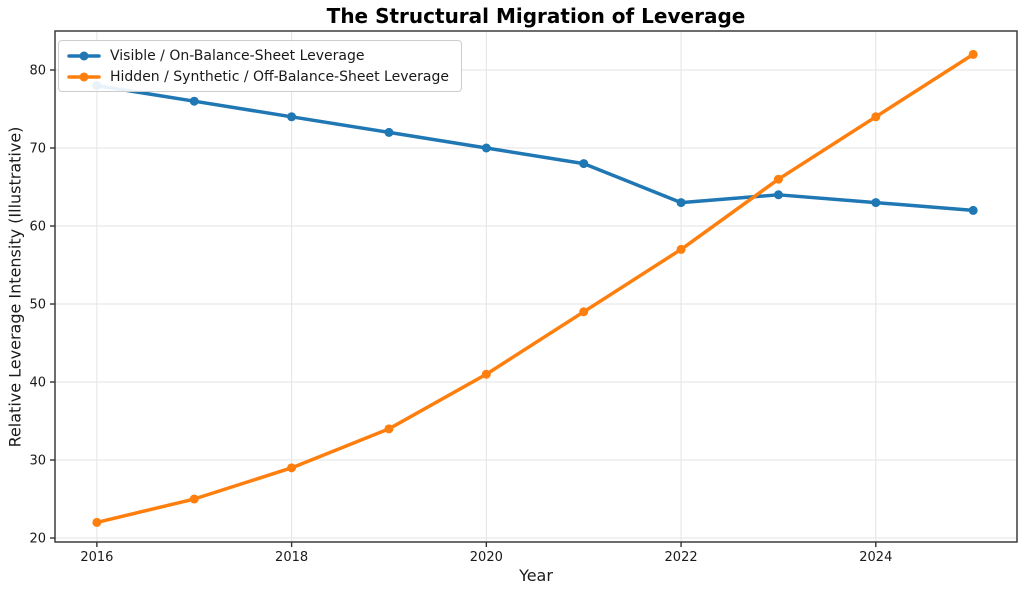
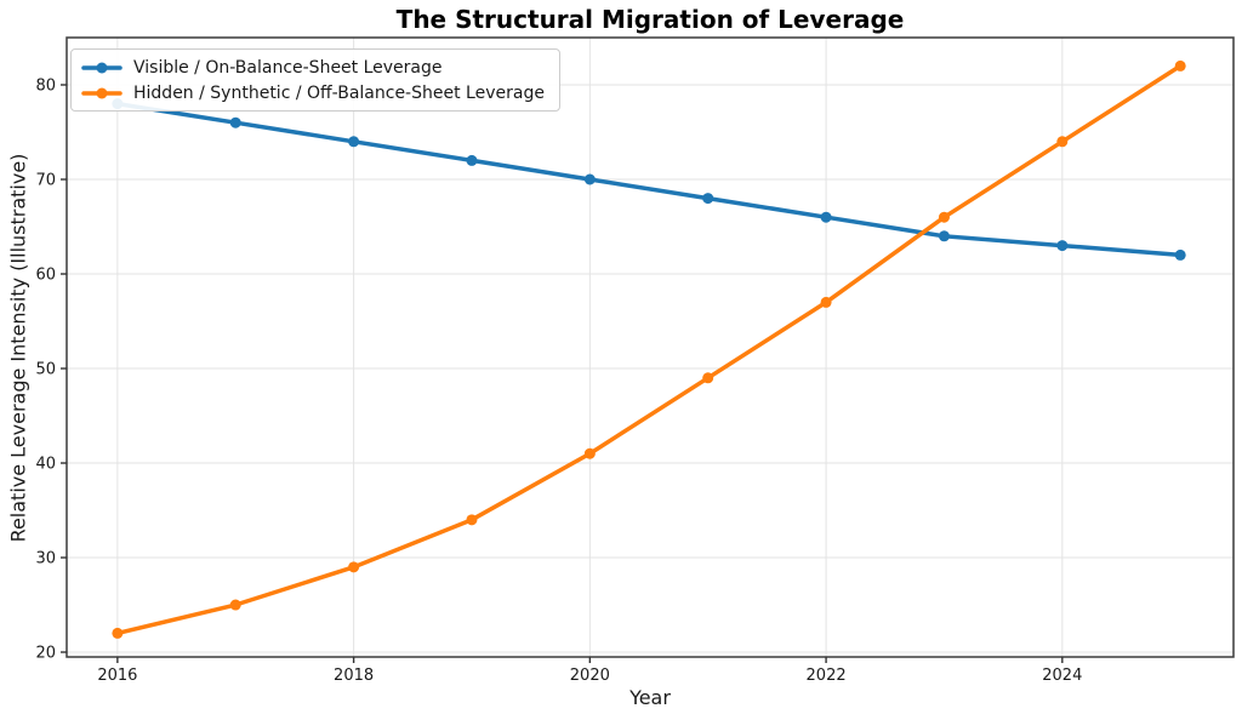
Visible / On-Balance-Sheet Leverage/2022: 63 -> 66
